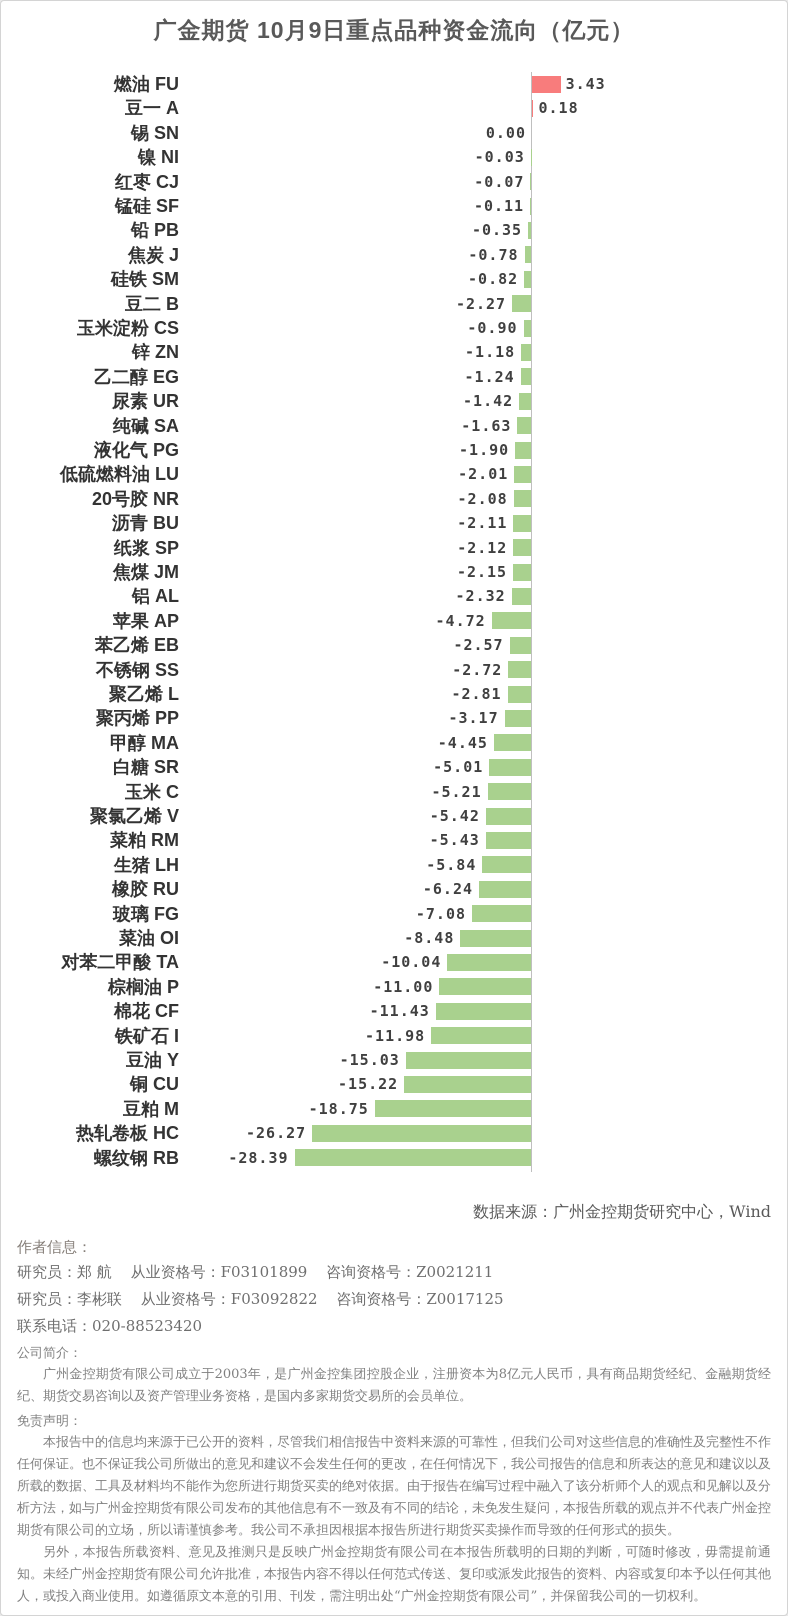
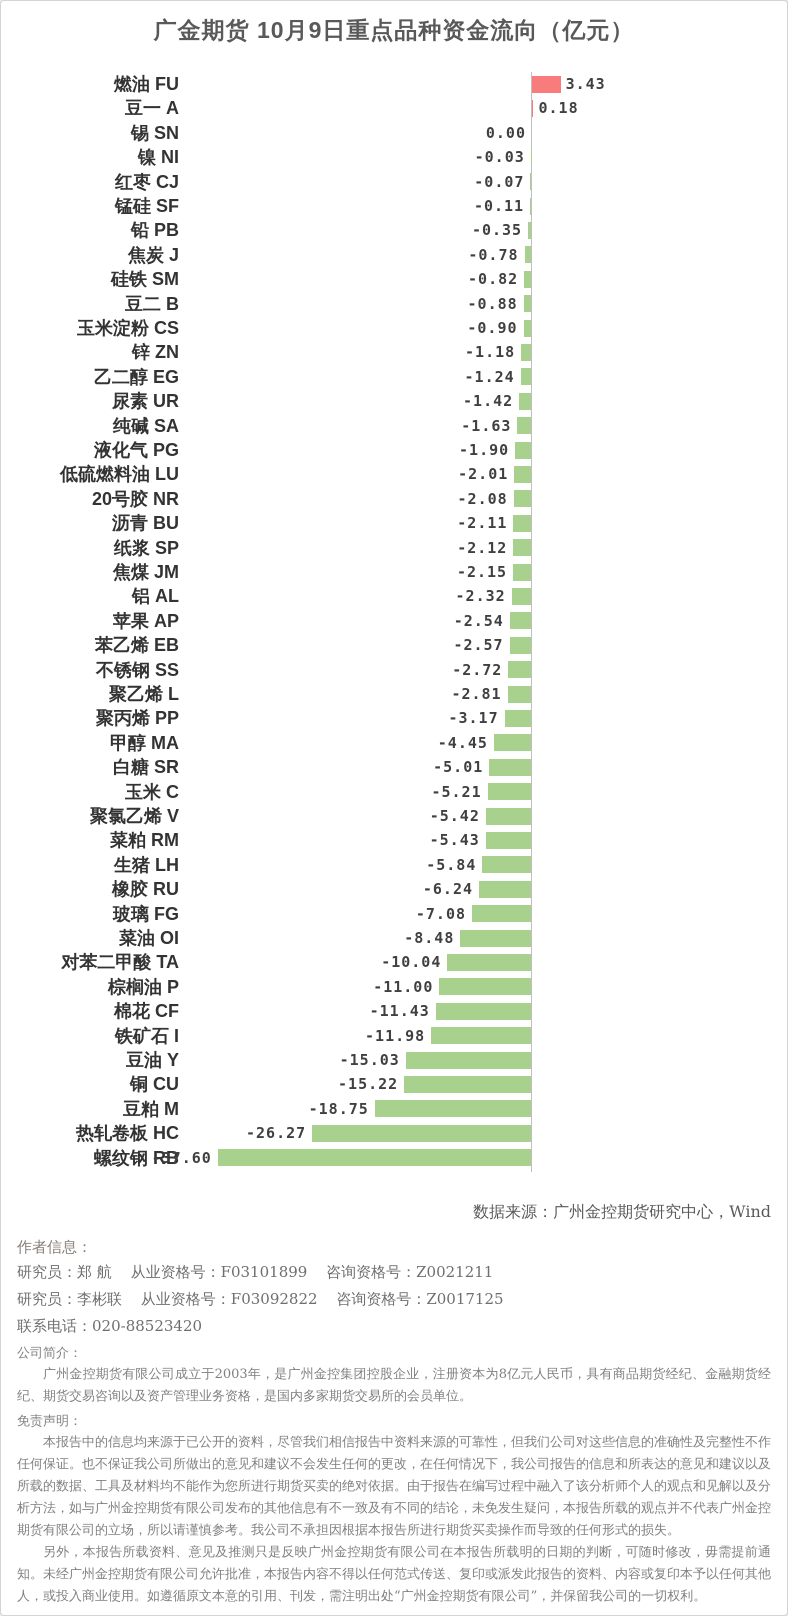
豆二 B: -2.27 -> -0.88
苹果 AP: -4.72 -> -2.54
螺纹钢 RB: -28.39 -> -37.60
